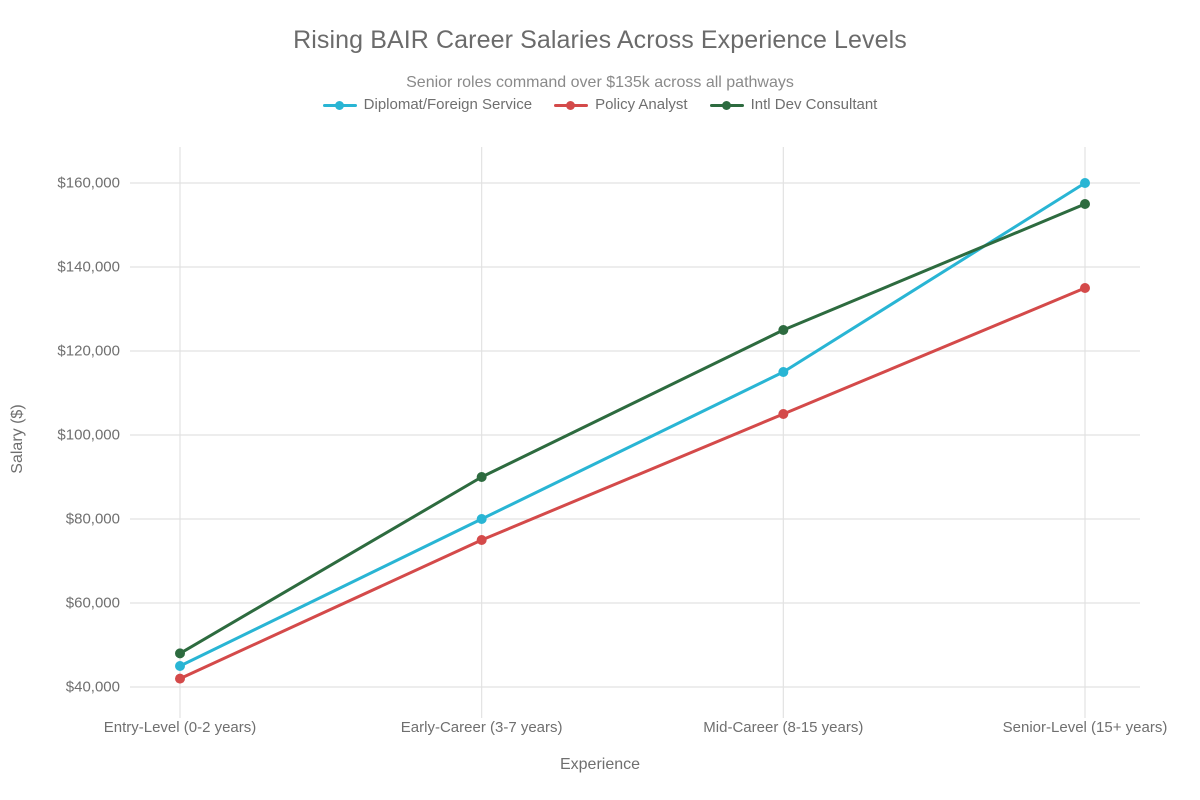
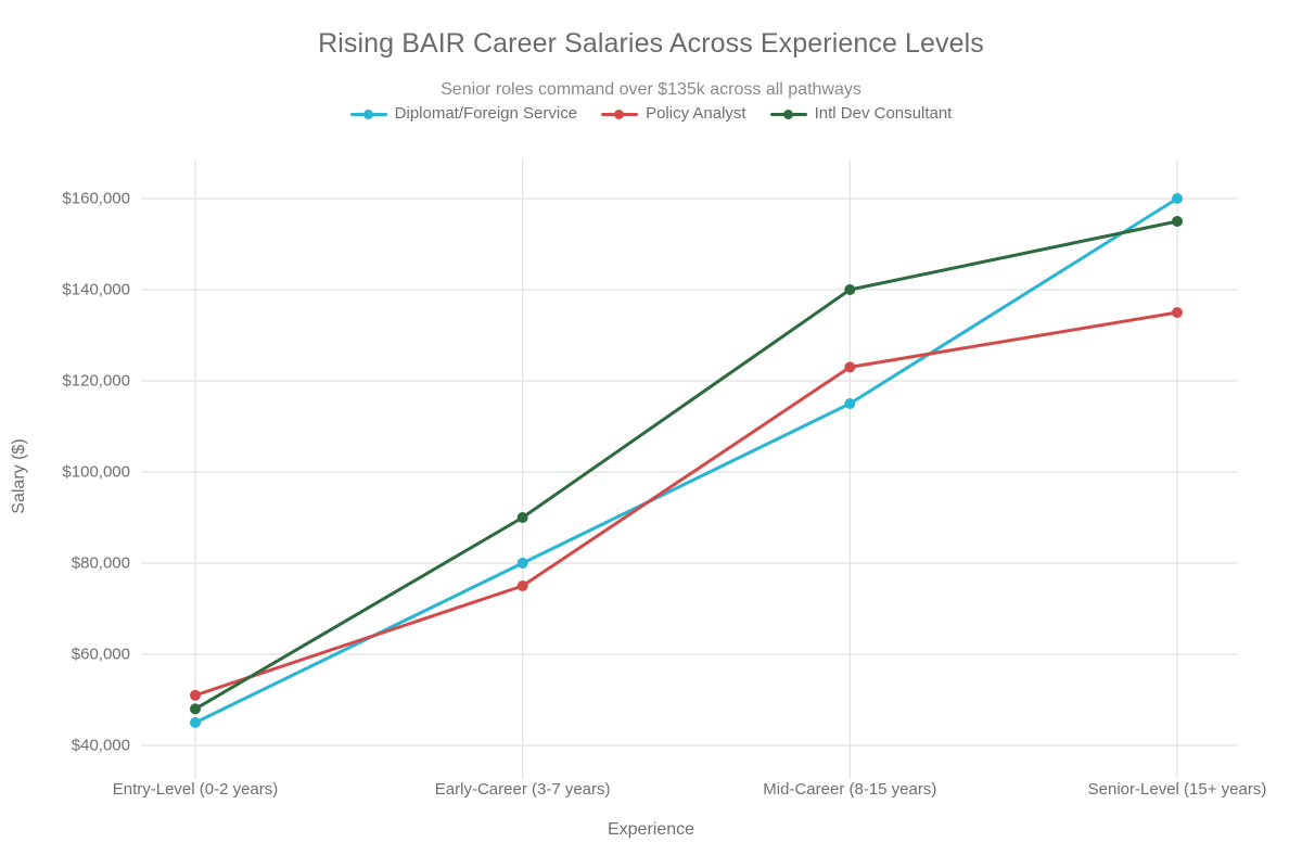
Policy Analyst/Entry-Level (0-2 years): $42000 -> $51000
Policy Analyst/Mid-Career (8-15 years): $105000 -> $123000
Intl Dev Consultant/Mid-Career (8-15 years): $125000 -> $140000
